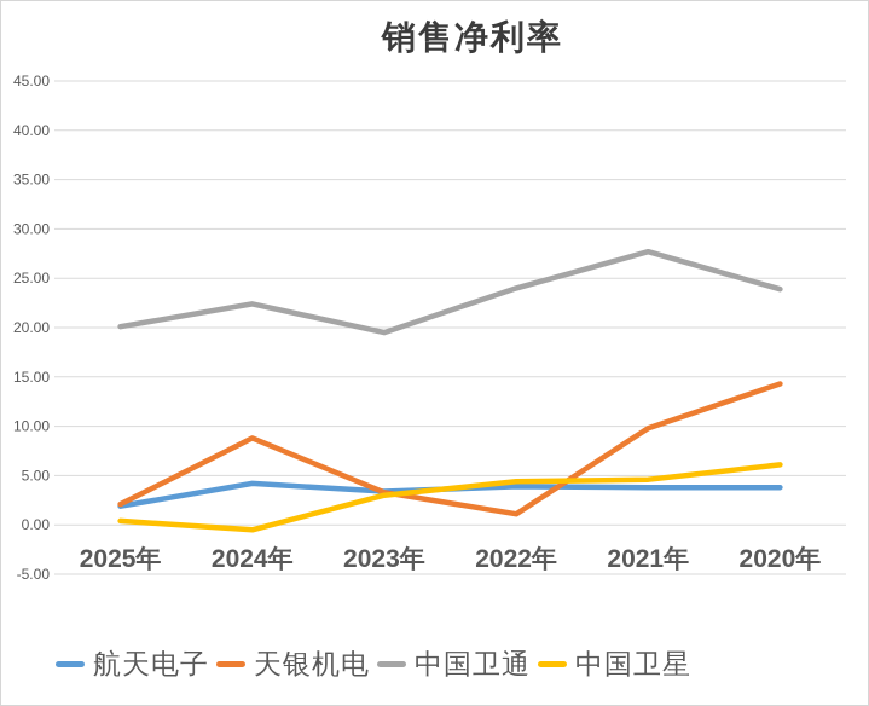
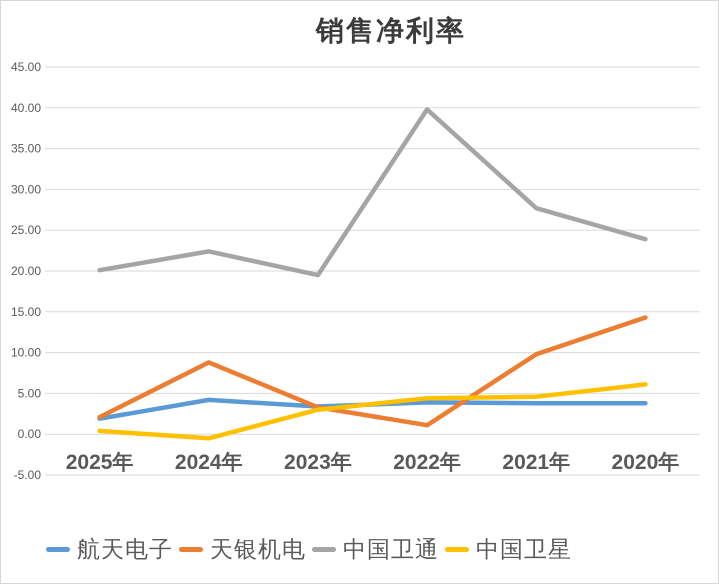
中国卫通/2022年: 24 -> 40
